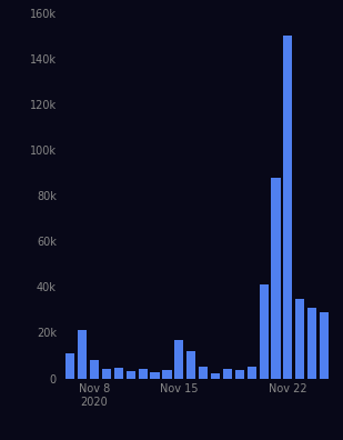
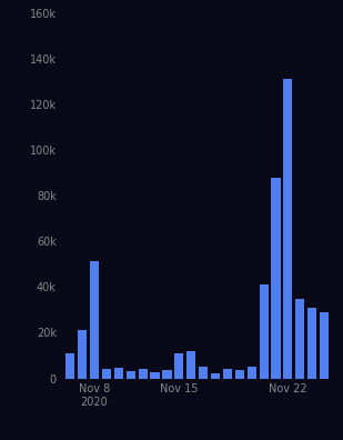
Nov 8 2020: 8.0k -> 51.5k
Nov 15: 17.0k -> 11.0k
Nov 22: 150.0k -> 131.0k
